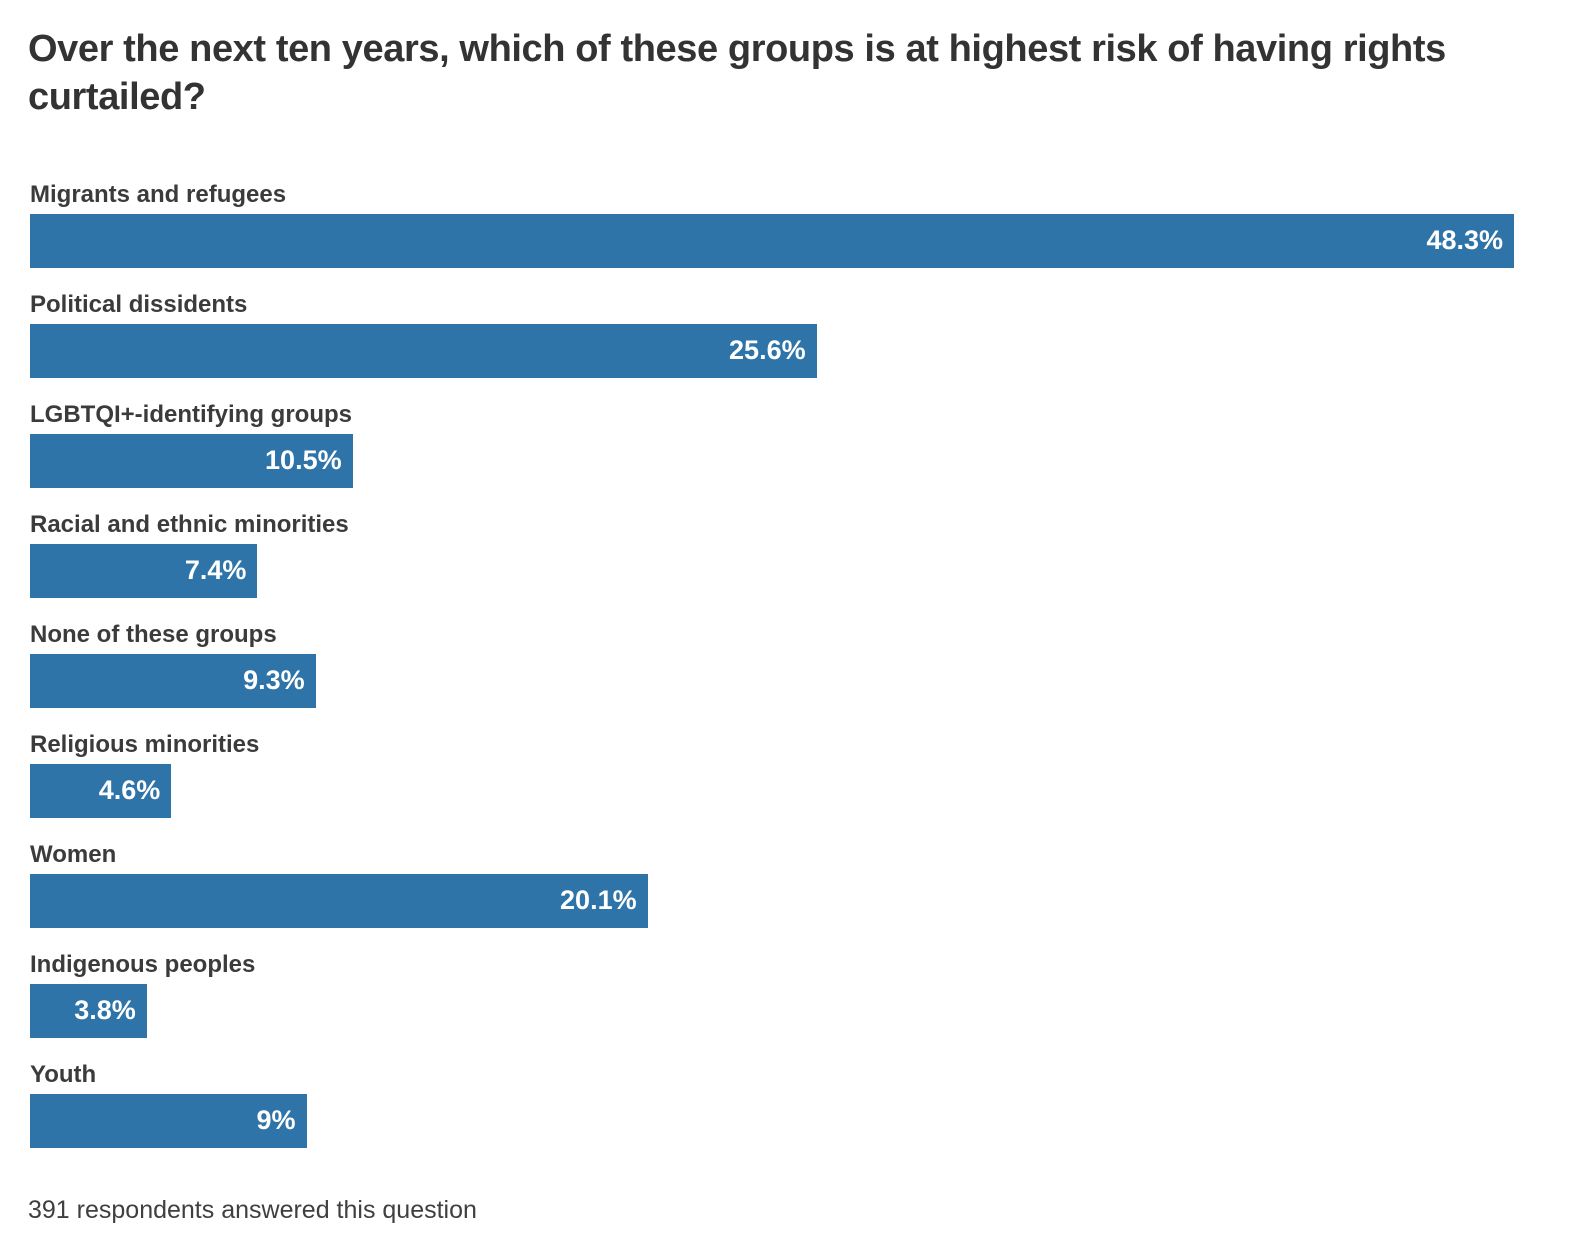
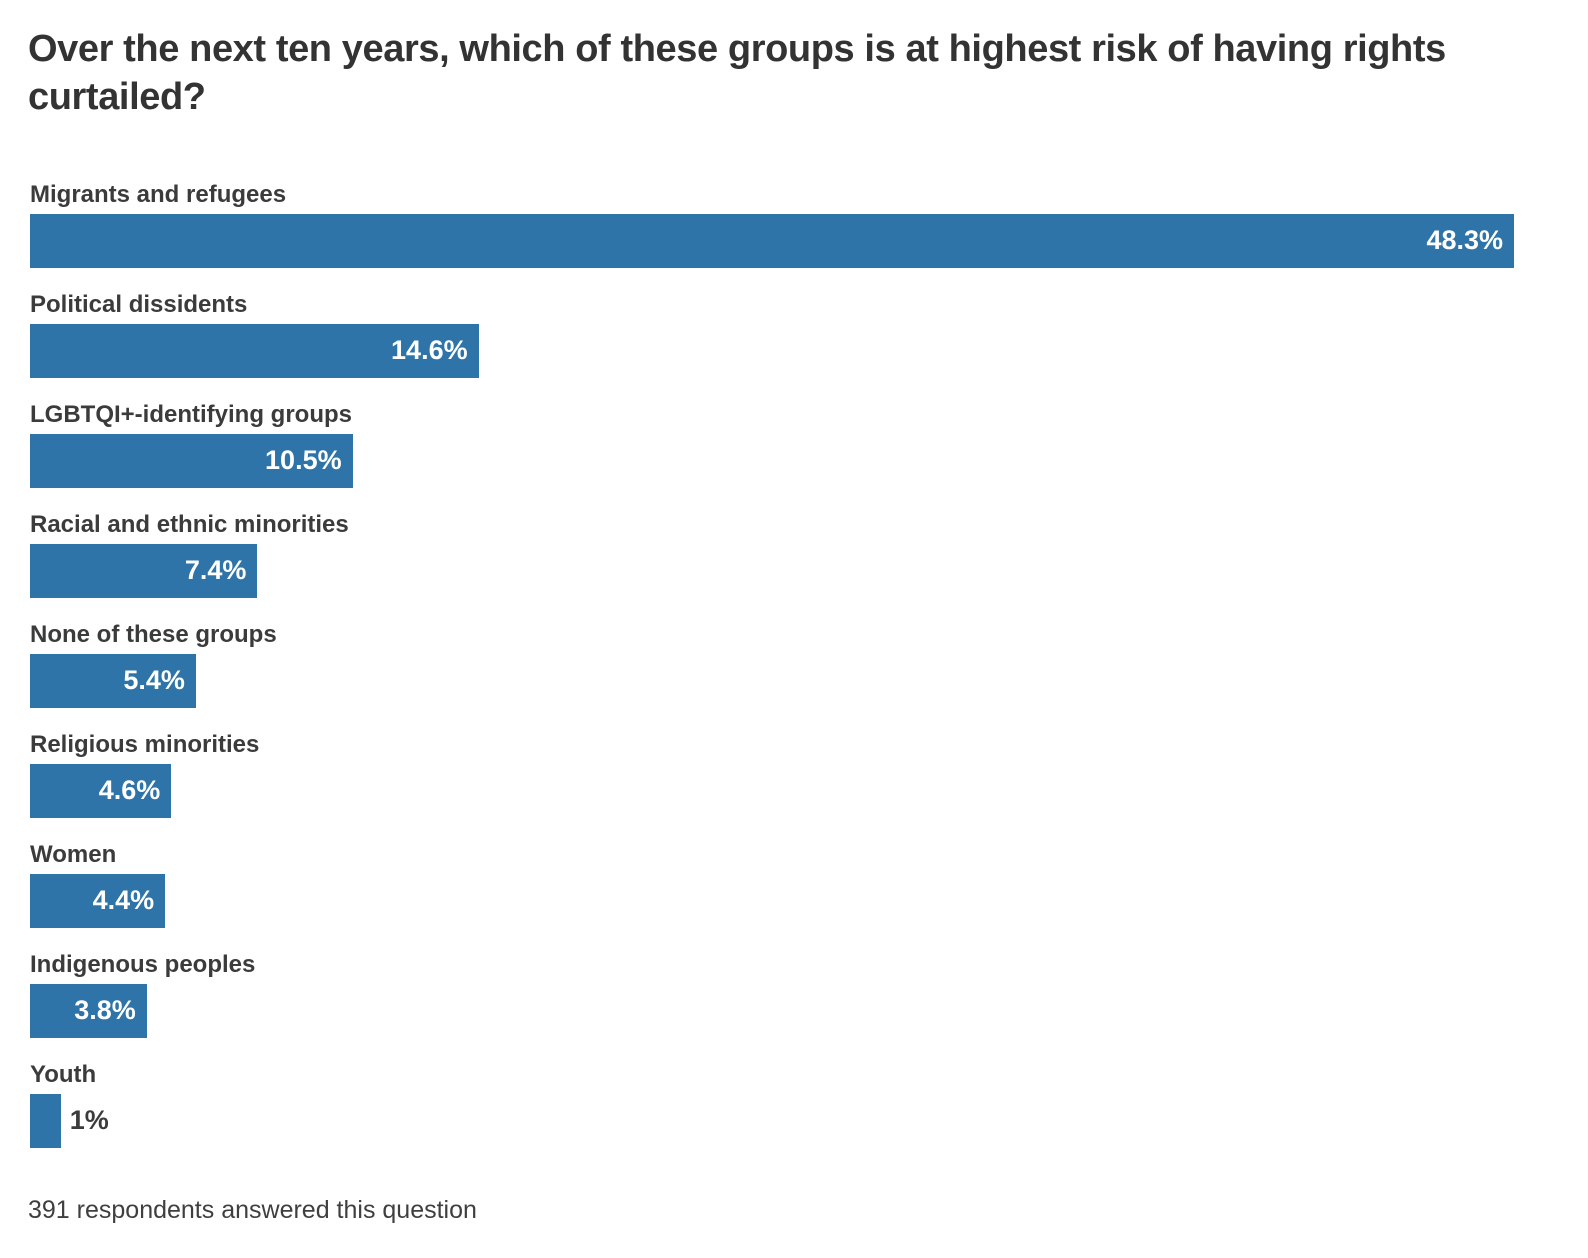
Political dissidents: 25.6% -> 14.6%
None of these groups: 9.3% -> 5.4%
Women: 20.1% -> 4.4%
Youth: 9% -> 1%
